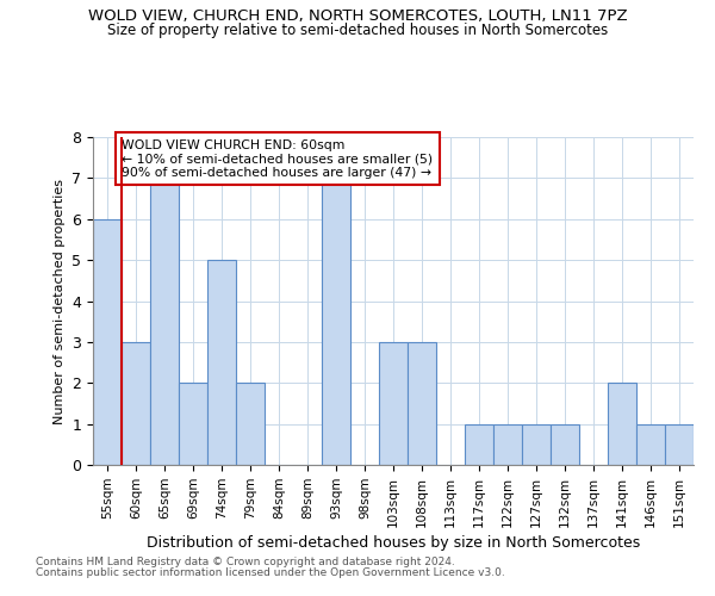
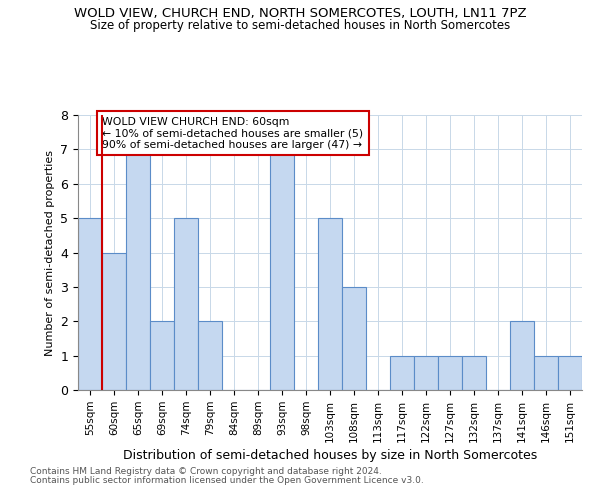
55sqm: 6 -> 5
60sqm: 3 -> 4
103sqm: 3 -> 5
